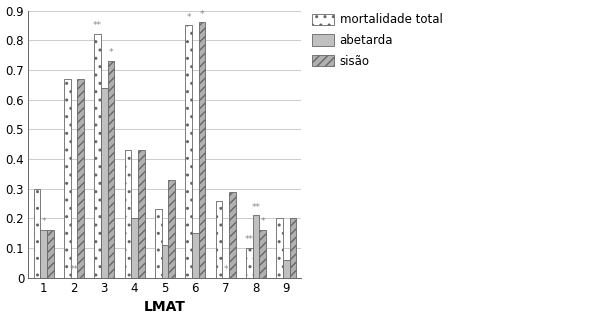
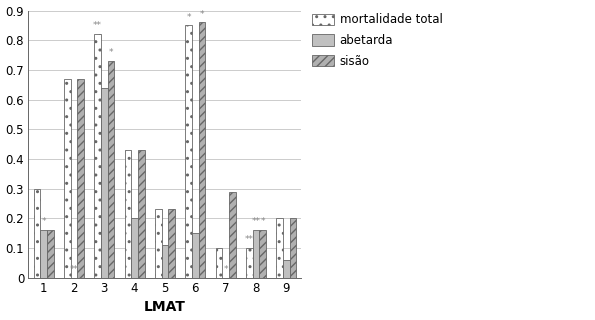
sisão/5: 0.33 -> 0.23
mortalidade total/7: 0.26 -> 0.10
abetarda/8: 0.21 -> 0.16
